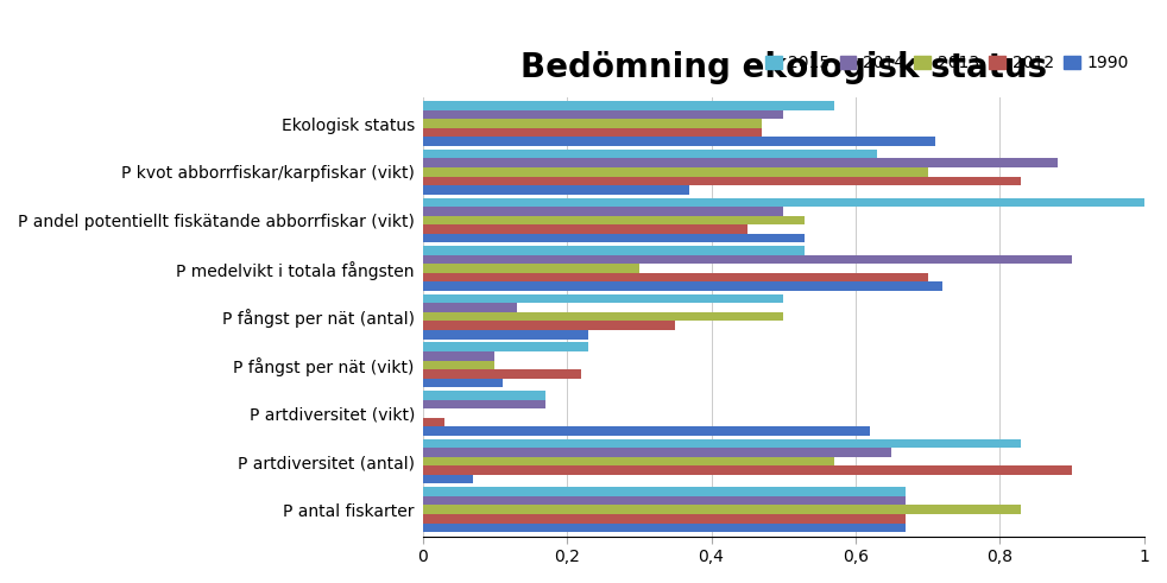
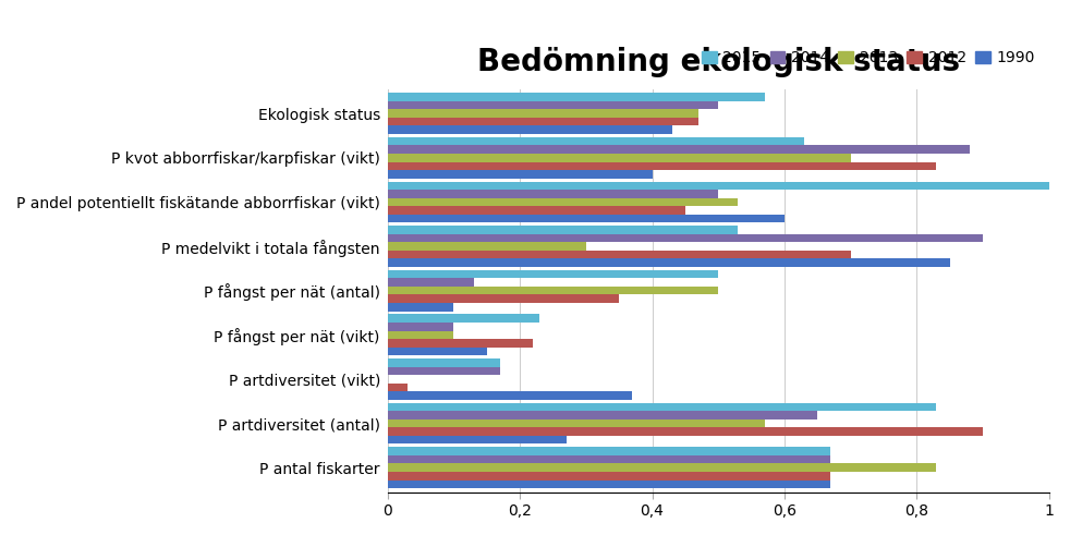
1990/Ekologisk status: 0,71 -> 0,43
1990/P kvot abborrfiskar/karpfiskar (vikt): 0,37 -> 0,40
1990/P andel potentiellt fiskätande abborrfiskar (vikt): 0,53 -> 0,60
1990/P medelvikt i totala fångsten: 0,72 -> 0,85
1990/P fångst per nät (antal): 0,23 -> 0,10
1990/P fångst per nät (vikt): 0,11 -> 0,15
1990/P artdiversitet (vikt): 0,62 -> 0,37
1990/P artdiversitet (antal): 0,07 -> 0,27
